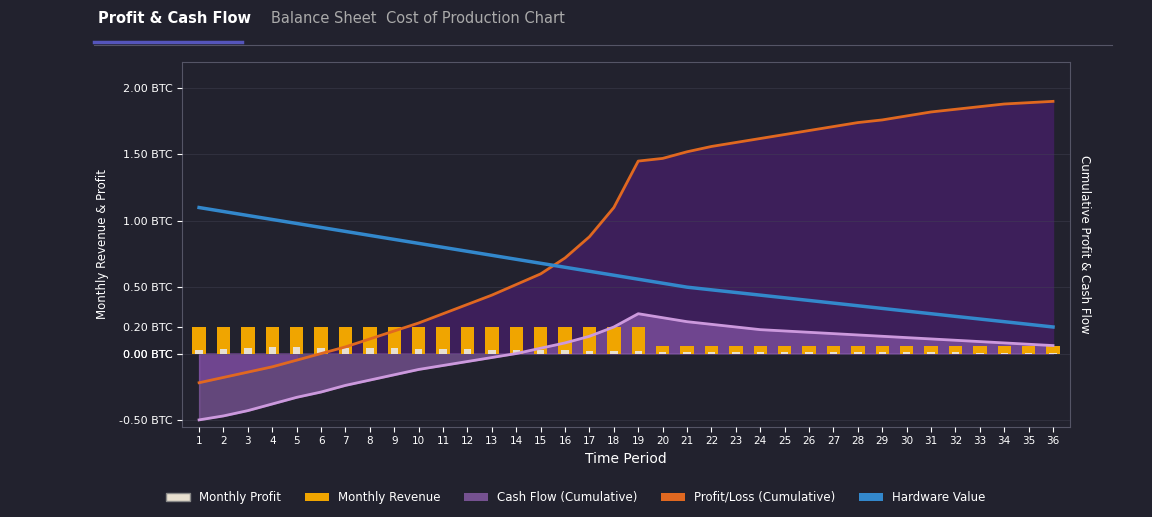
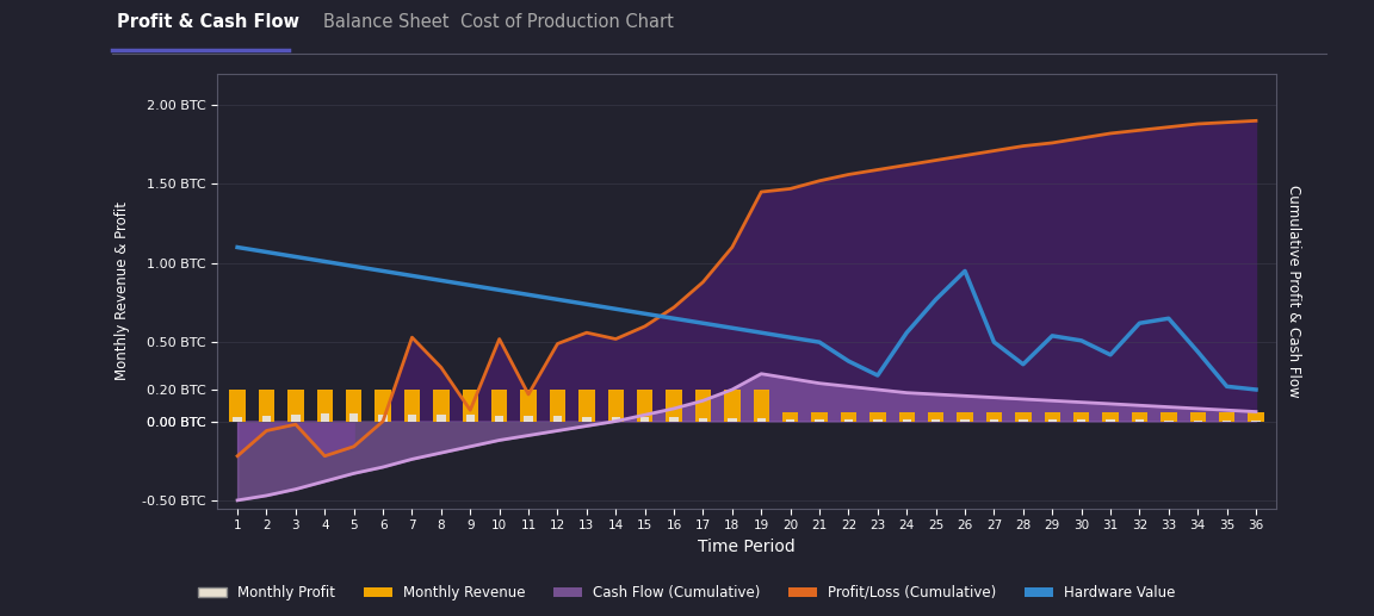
Profit/Loss (Cumulative)/2: -0.18 BTC -> -0.06 BTC
Profit/Loss (Cumulative)/3: -0.14 BTC -> -0.02 BTC
Profit/Loss (Cumulative)/4: -0.10 BTC -> -0.22 BTC
Profit/Loss (Cumulative)/5: -0.05 BTC -> -0.16 BTC
Profit/Loss (Cumulative)/7: 0.05 BTC -> 0.53 BTC
Profit/Loss (Cumulative)/8: 0.11 BTC -> 0.34 BTC
Profit/Loss (Cumulative)/9: 0.17 BTC -> 0.07 BTC
Profit/Loss (Cumulative)/10: 0.23 BTC -> 0.52 BTC
Profit/Loss (Cumulative)/11: 0.30 BTC -> 0.17 BTC
Profit/Loss (Cumulative)/12: 0.37 BTC -> 0.49 BTC
Profit/Loss (Cumulative)/13: 0.44 BTC -> 0.56 BTC
Hardware Value/22: 0.48 BTC -> 0.38 BTC
Hardware Value/23: 0.46 BTC -> 0.29 BTC
Hardware Value/24: 0.44 BTC -> 0.56 BTC
Hardware Value/25: 0.42 BTC -> 0.77 BTC
Hardware Value/26: 0.40 BTC -> 0.95 BTC
Hardware Value/27: 0.38 BTC -> 0.50 BTC
Hardware Value/29: 0.34 BTC -> 0.54 BTC
Hardware Value/30: 0.32 BTC -> 0.51 BTC
Hardware Value/31: 0.30 BTC -> 0.42 BTC
Hardware Value/32: 0.28 BTC -> 0.62 BTC
Hardware Value/33: 0.26 BTC -> 0.65 BTC
Hardware Value/34: 0.24 BTC -> 0.44 BTC
